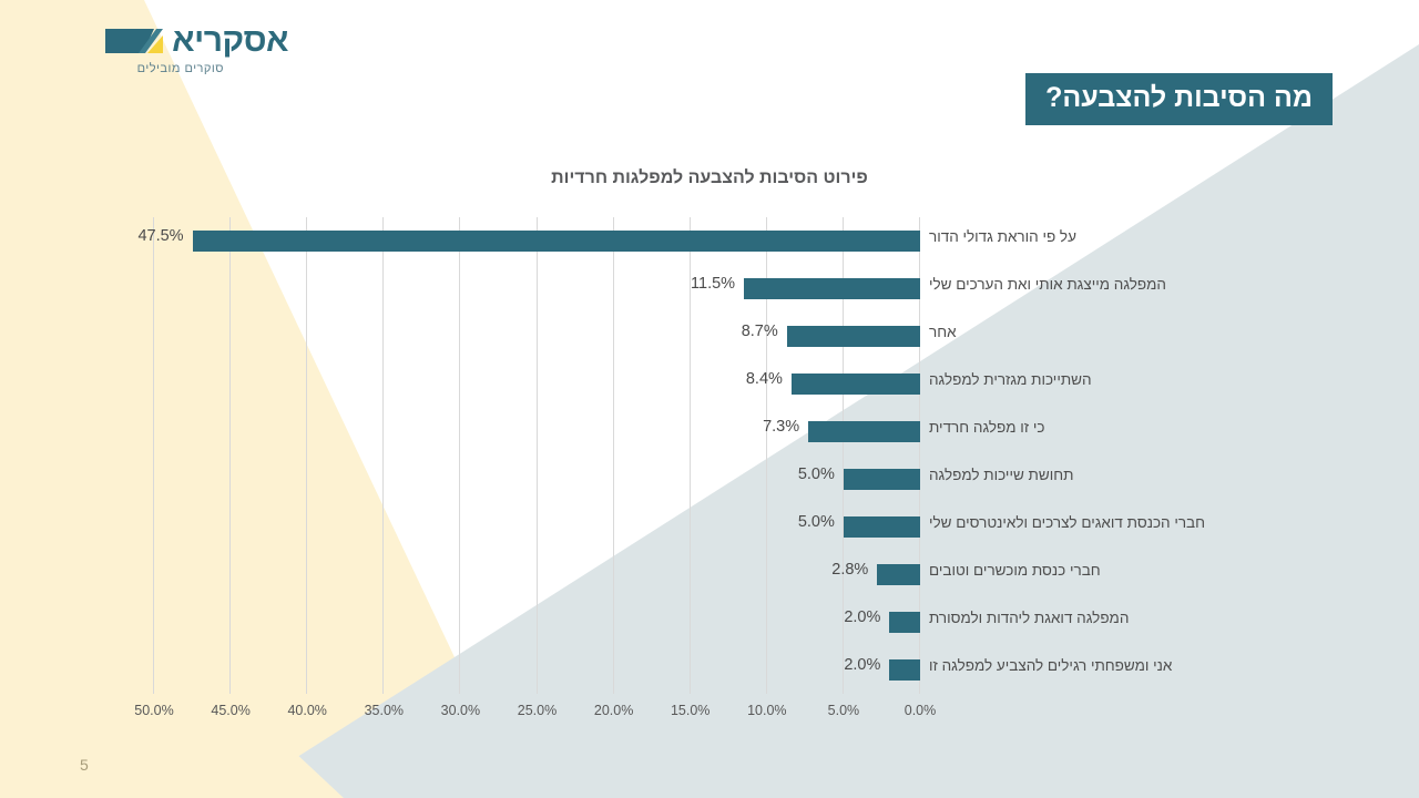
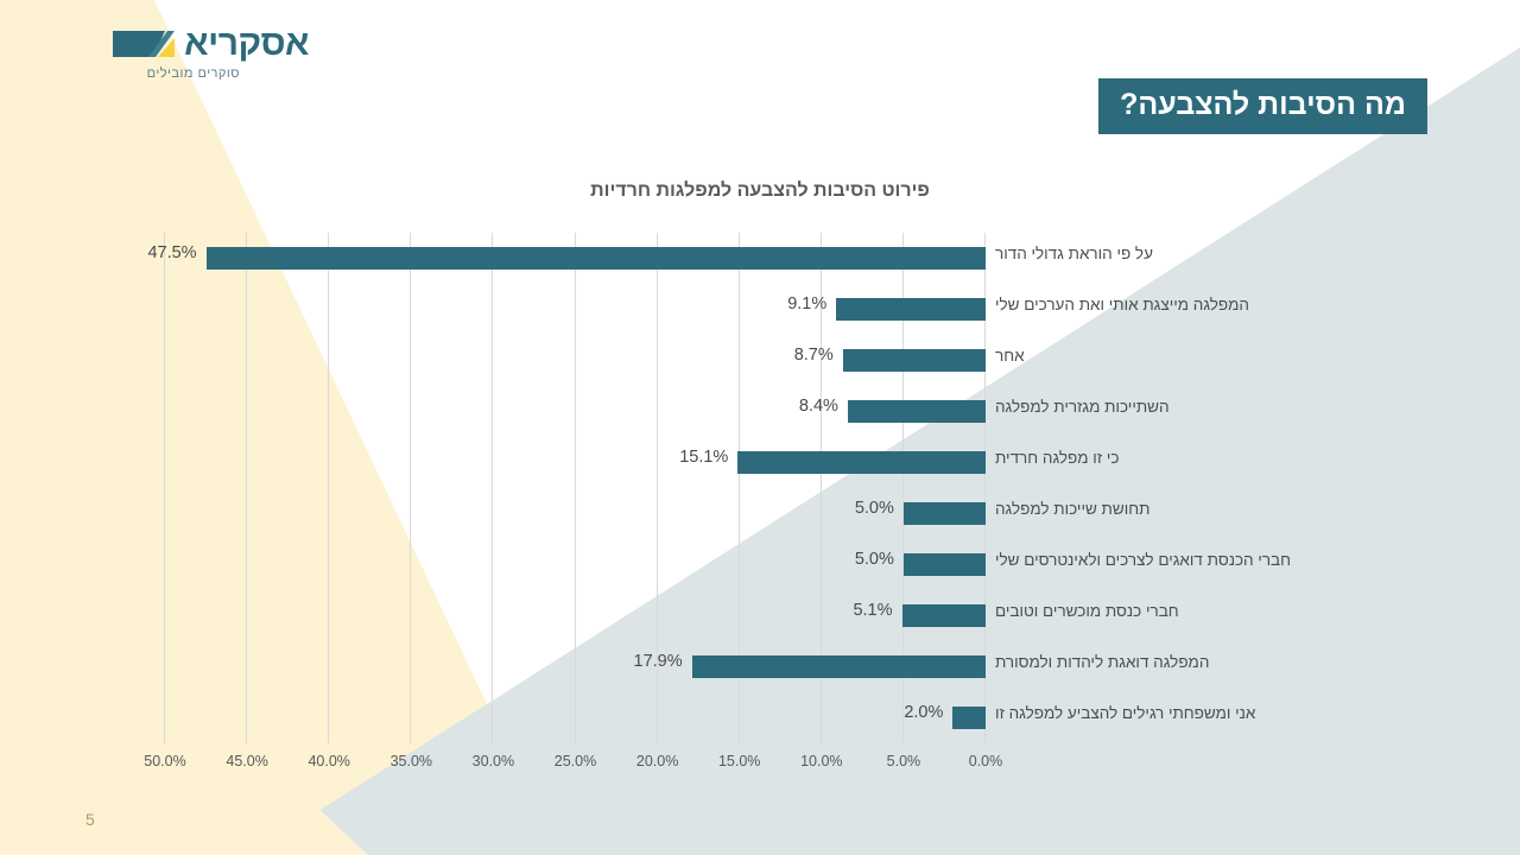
המפלגה מייצגת אותי ואת הערכים שלי: 11.5% -> 9.1%
כי זו מפלגה חרדית: 7.3% -> 15.1%
חברי כנסת מוכשרים וטובים: 2.8% -> 5.1%
המפלגה דואגת ליהדות ולמסורת: 2.0% -> 17.9%
